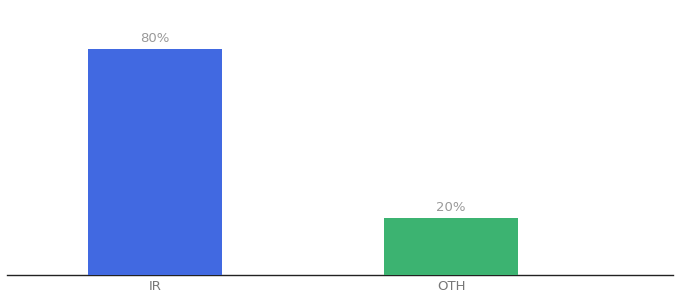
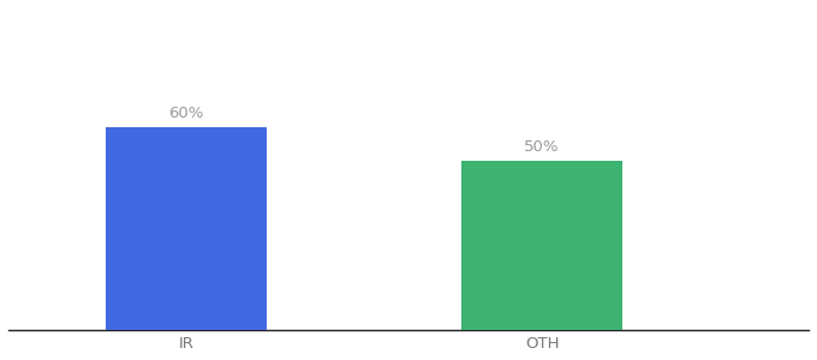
IR: 80% -> 60%
OTH: 20% -> 50%
